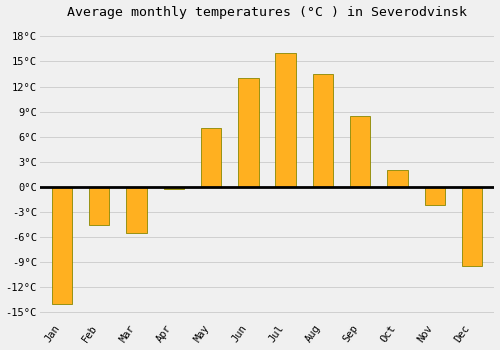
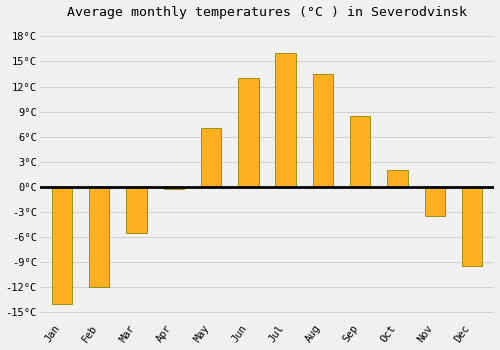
Feb: -4.6°C -> -12.0°C
Nov: -2.2°C -> -3.5°C
